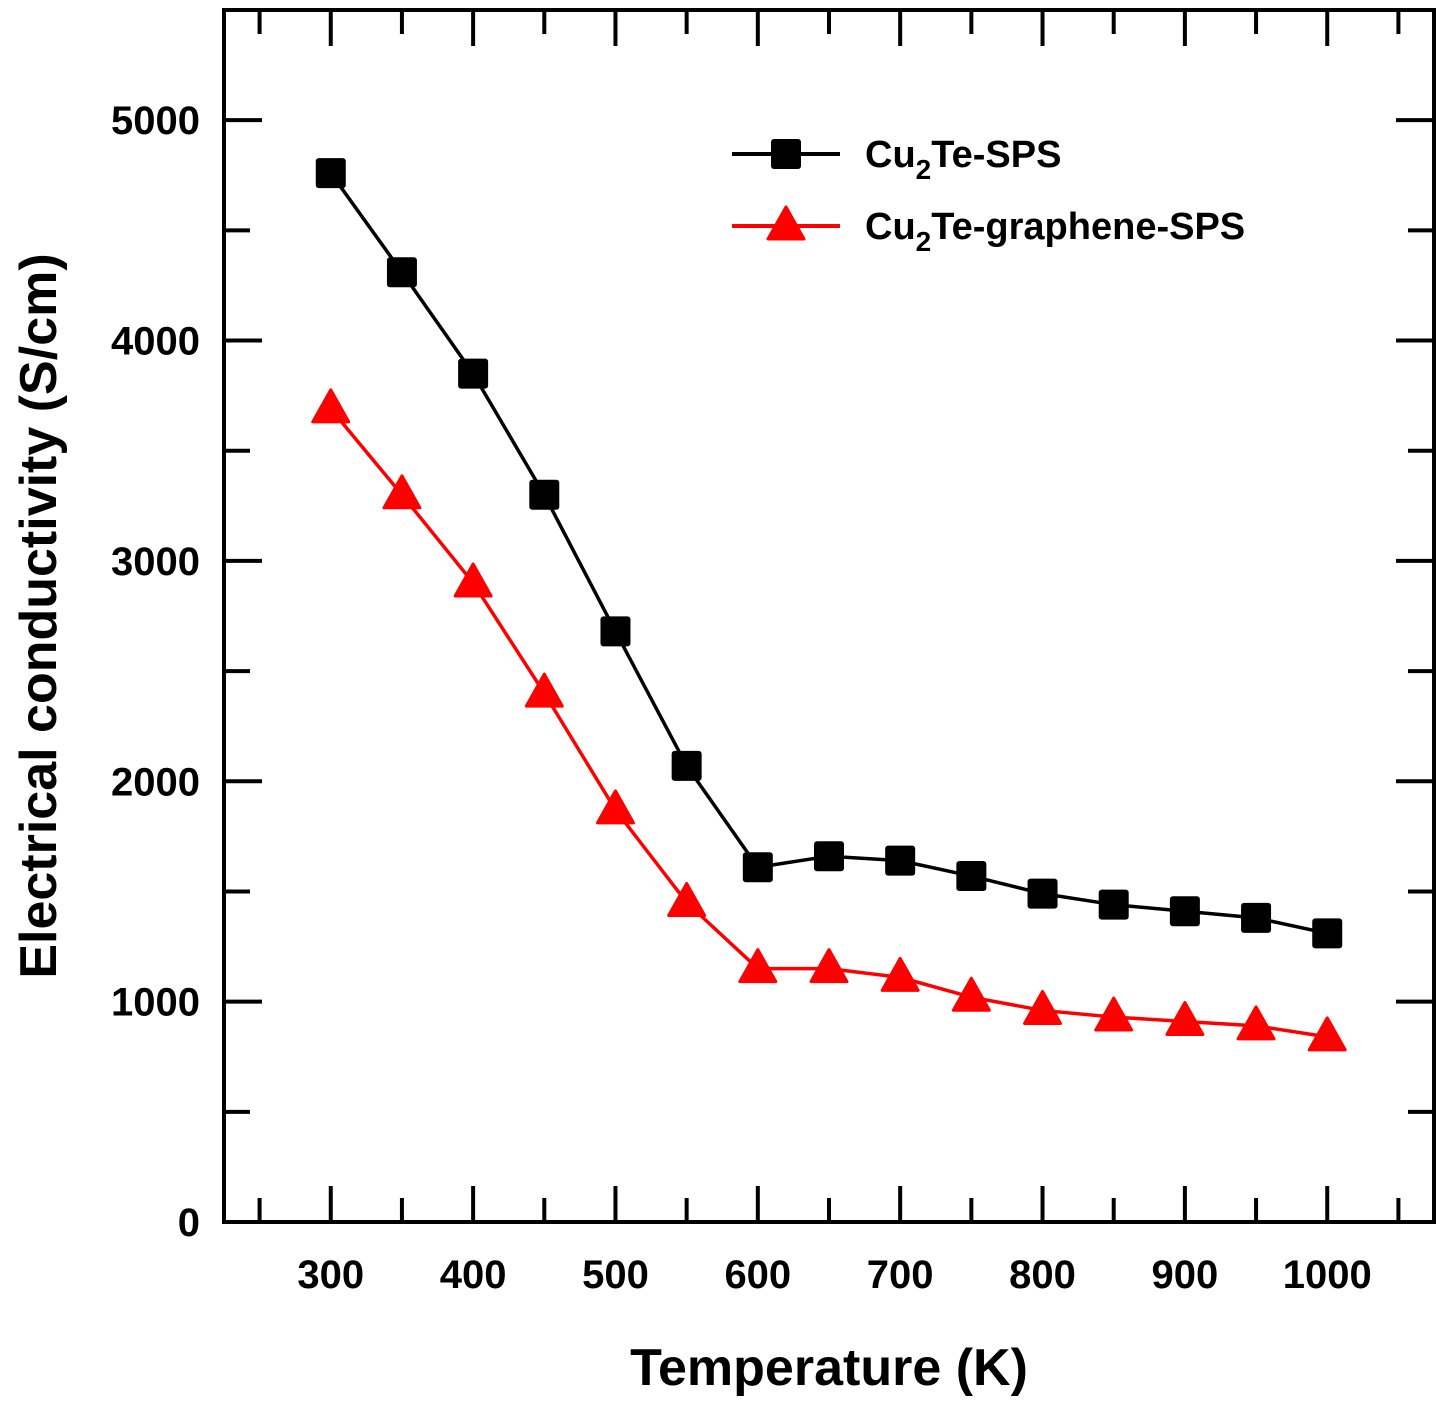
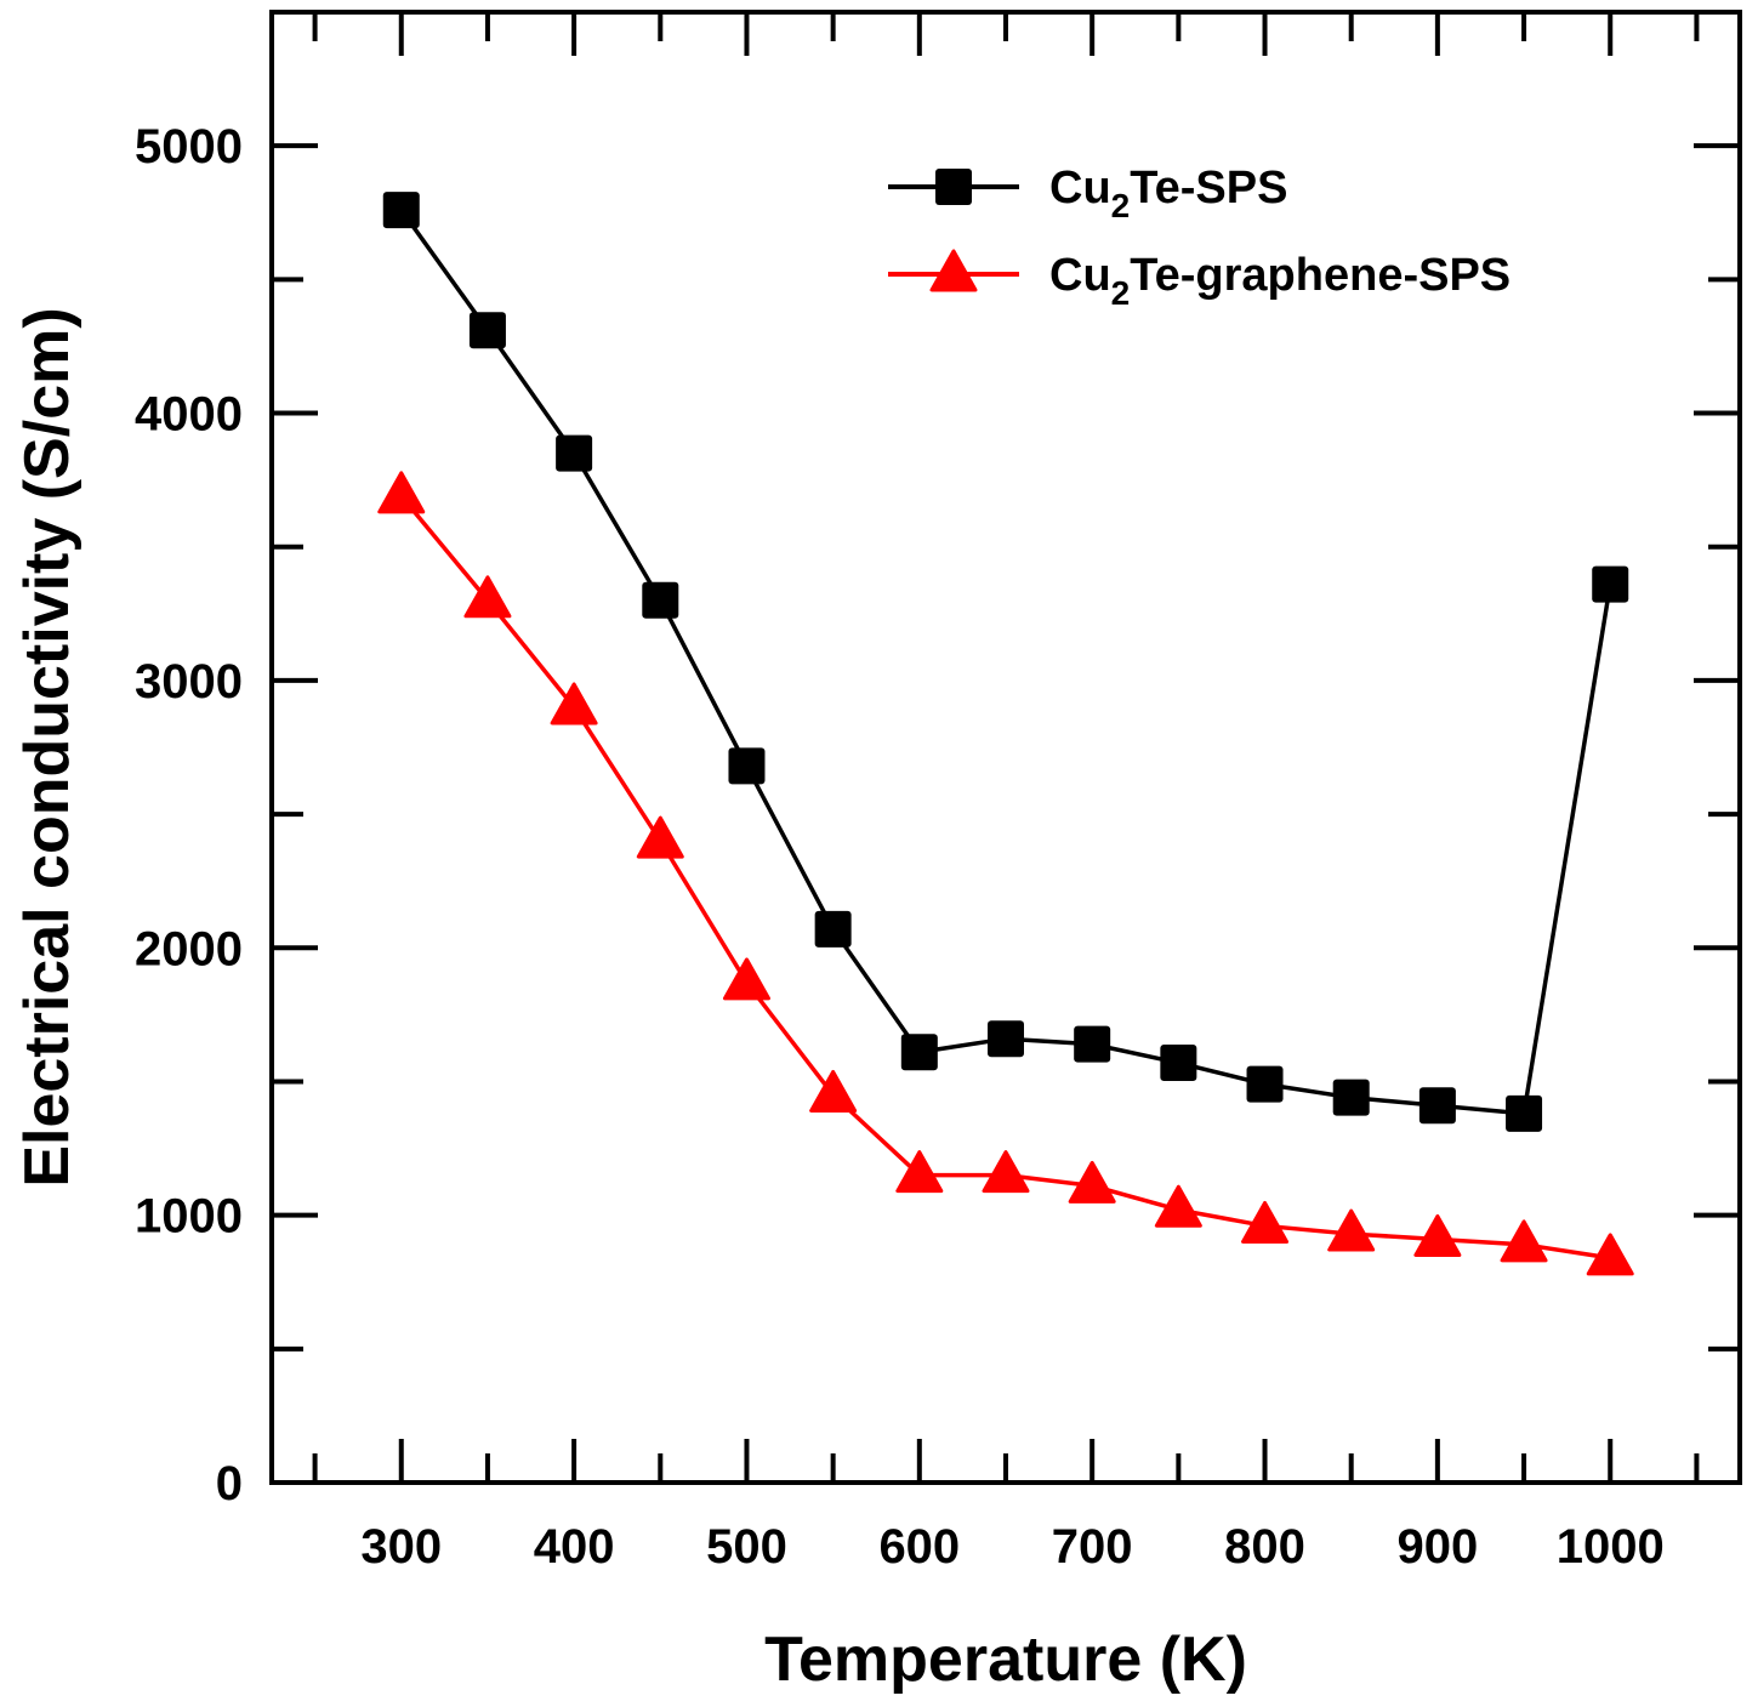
Cu2Te-SPS/1000: 1310 -> 3360
